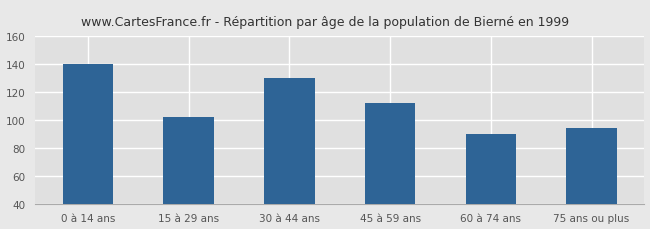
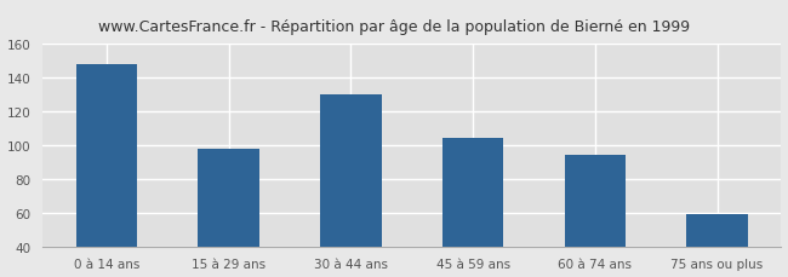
0 à 14 ans: 140 -> 148
15 à 29 ans: 102 -> 98
45 à 59 ans: 112 -> 104
60 à 74 ans: 90 -> 94
75 ans ou plus: 94 -> 59
